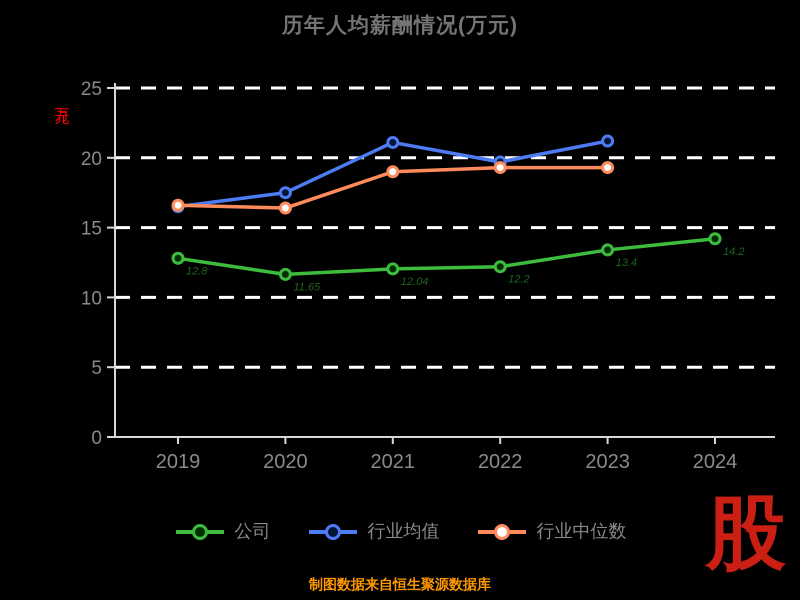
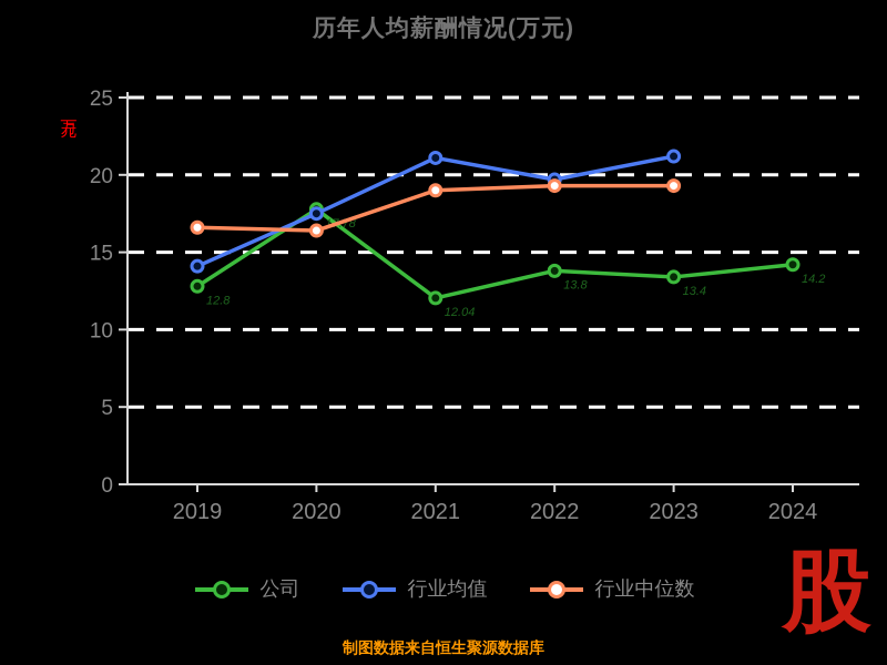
行业均值/2019: 16.5 -> 14.1
公司/2020: 11.65 -> 17.78
公司/2022: 12.2 -> 13.8
